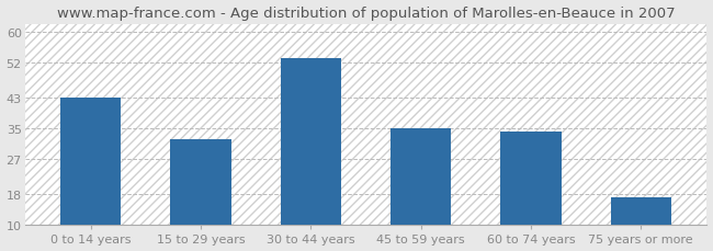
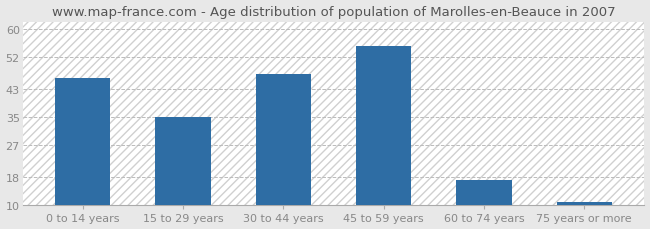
0 to 14 years: 43 -> 46
15 to 29 years: 32 -> 35
30 to 44 years: 53 -> 47
45 to 59 years: 35 -> 55
60 to 74 years: 34 -> 17
75 years or more: 17 -> 11
